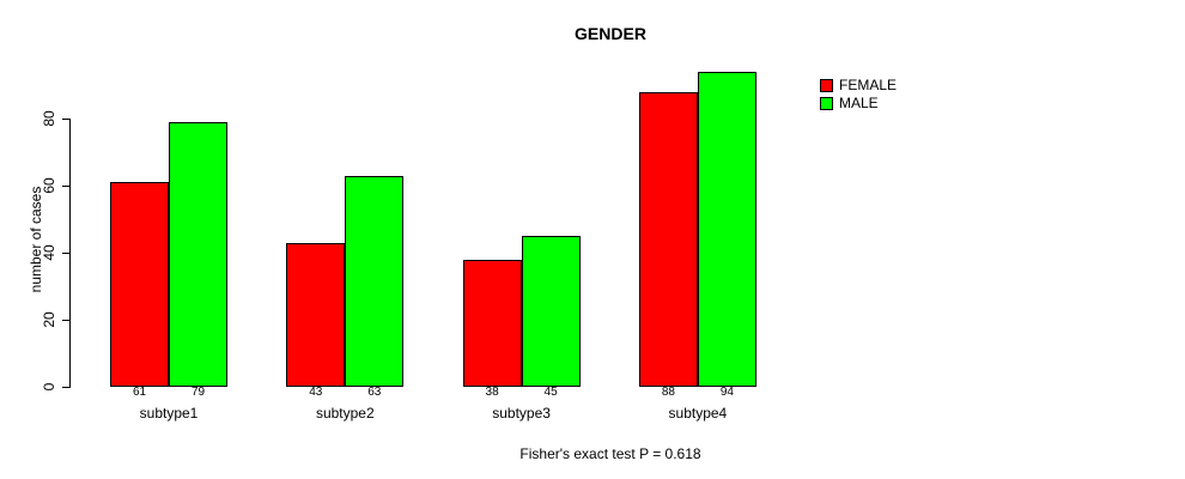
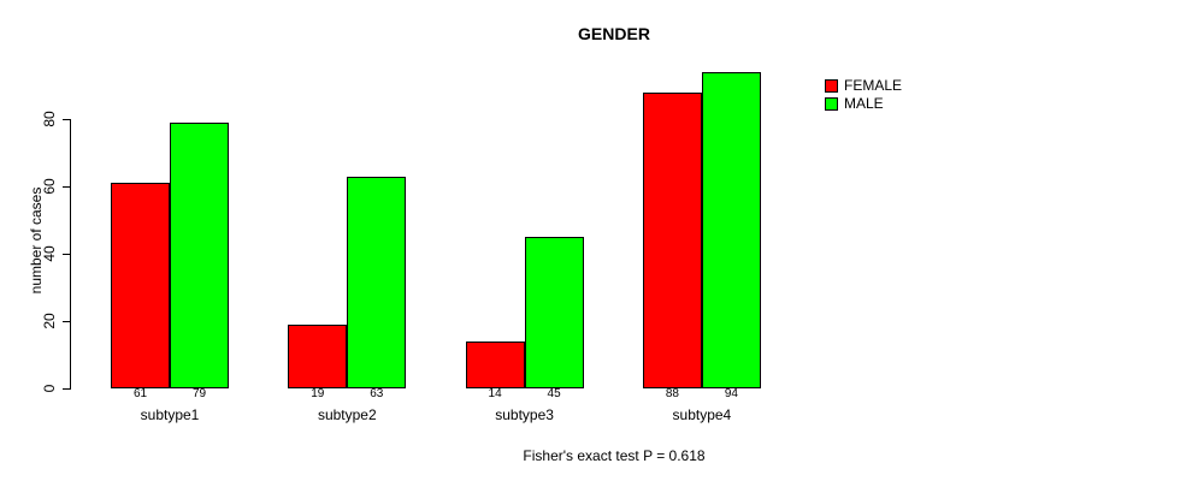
FEMALE/subtype2: 43 -> 19
FEMALE/subtype3: 38 -> 14
